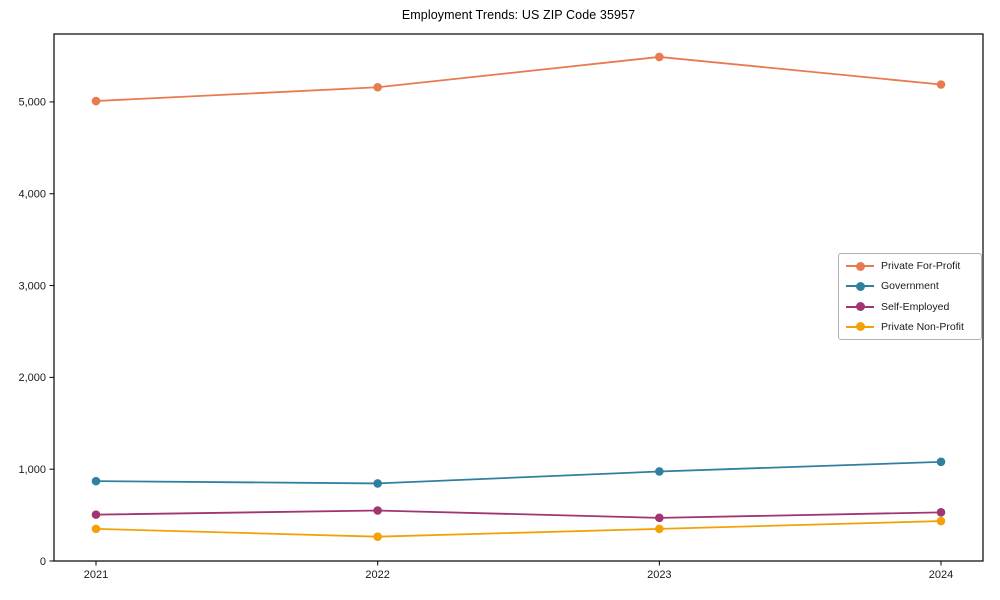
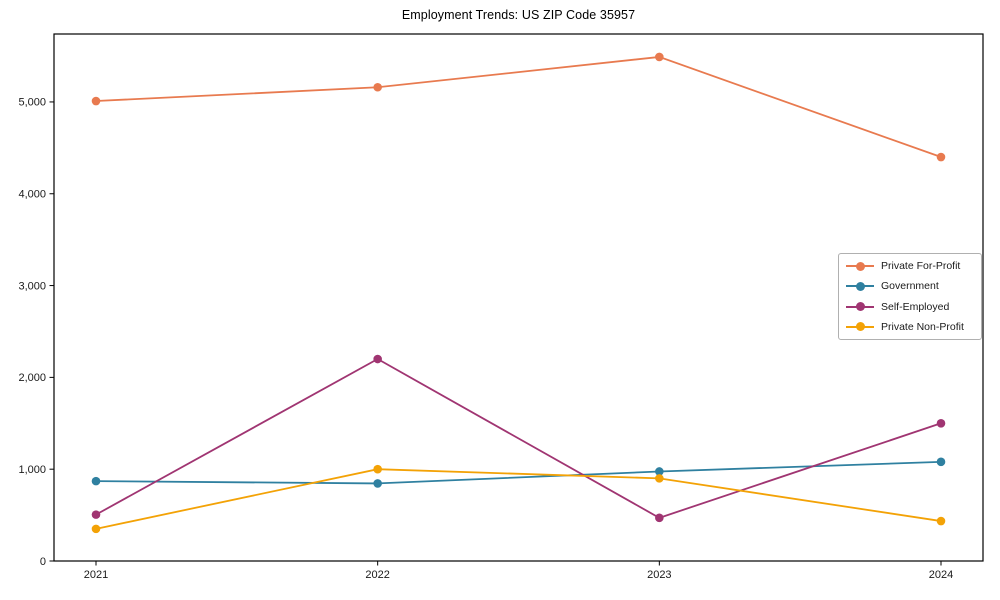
Self-Employed/2022: 600 -> 2200
Private Non-Profit/2022: 300 -> 1000
Private Non-Profit/2023: 400 -> 900
Private For-Profit/2024: 5200 -> 4400
Self-Employed/2024: 500 -> 1500
